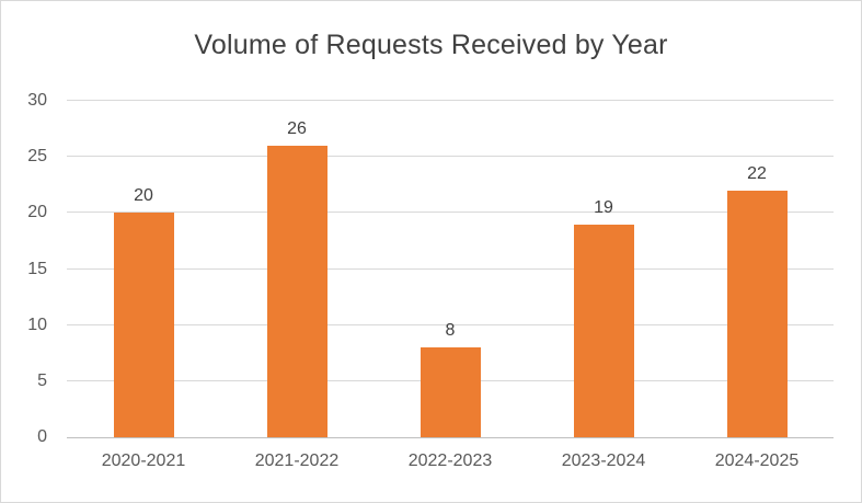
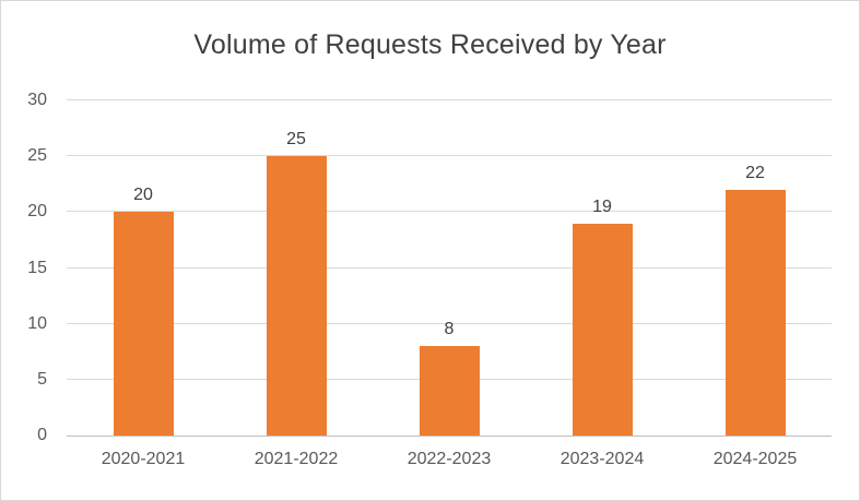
2021-2022: 26 -> 25
